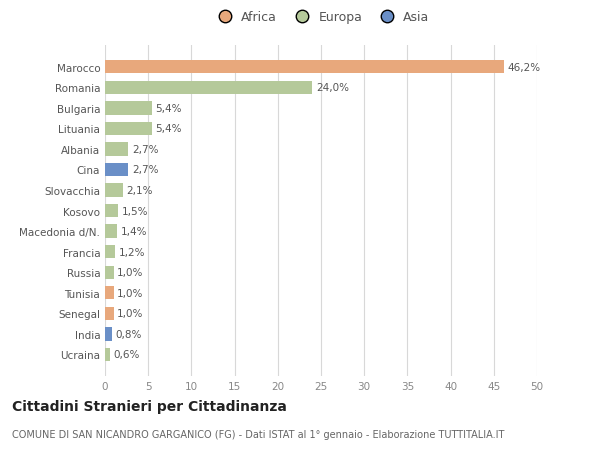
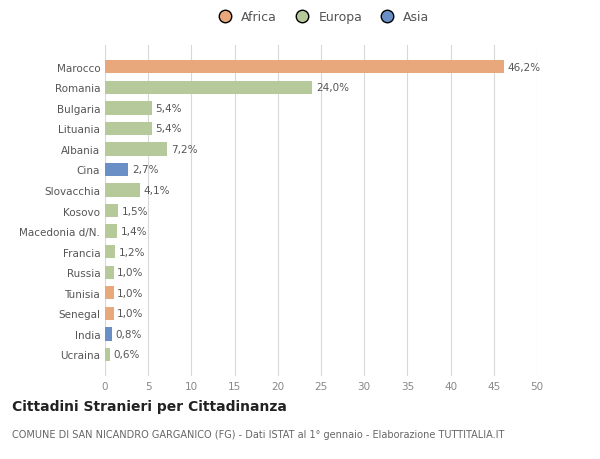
Albania: 2,7% -> 7,2%
Slovacchia: 2,1% -> 4,1%
